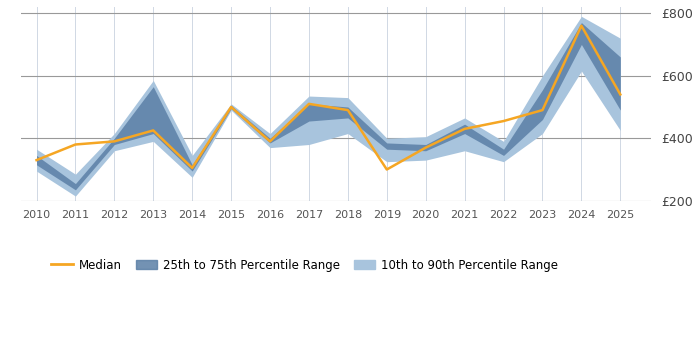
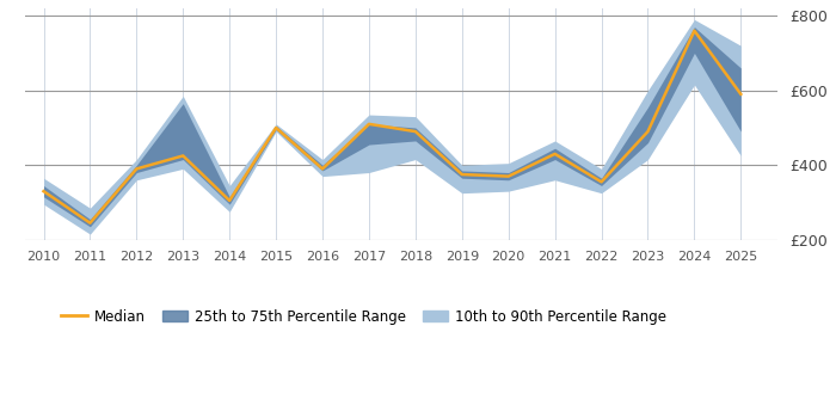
Median/2011: £380 -> £245
Median/2019: £300 -> £375
Median/2022: £455 -> £355
Median/2025: £540 -> £590
